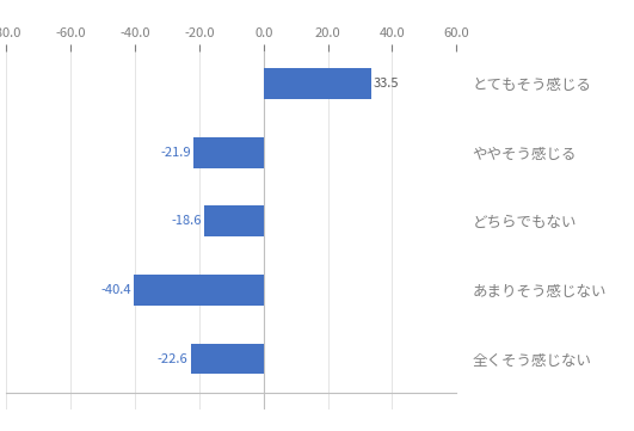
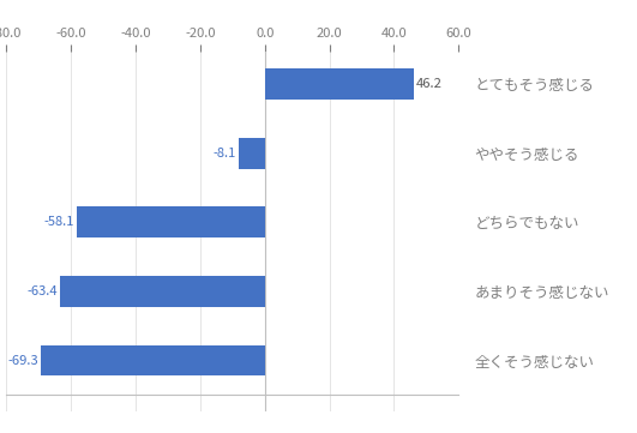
とてもそう感じる: 33.5 -> 46.2
ややそう感じる: -21.9 -> -8.1
どちらでもない: -18.6 -> -58.1
あまりそう感じない: -40.4 -> -63.4
全くそう感じない: -22.6 -> -69.3
